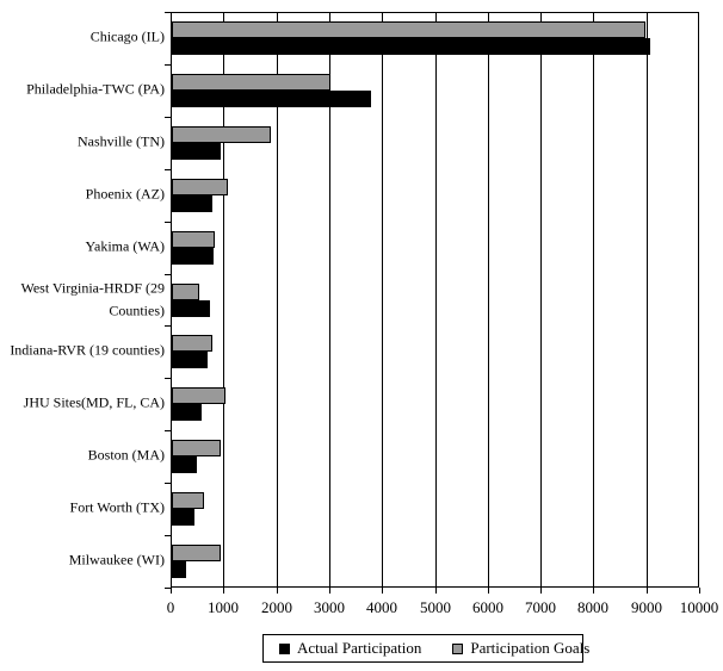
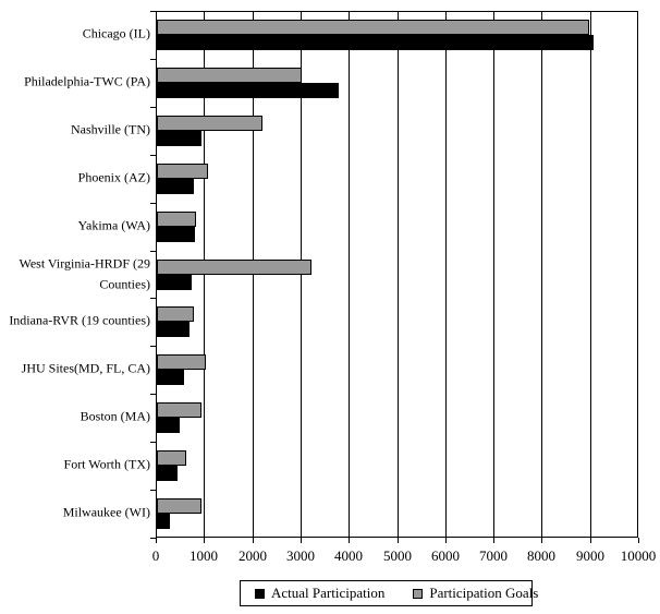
Participation Goals/Nashville (TN): 1900 -> 2200
Participation Goals/West Virginia-HRDF (29 Counties): 500 -> 3200
